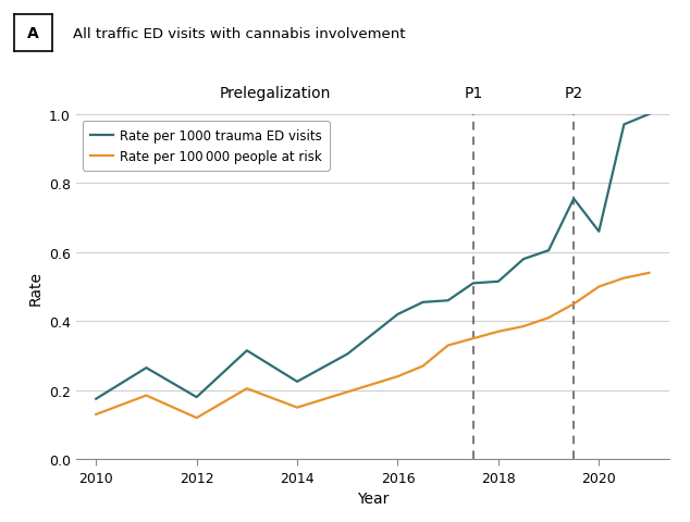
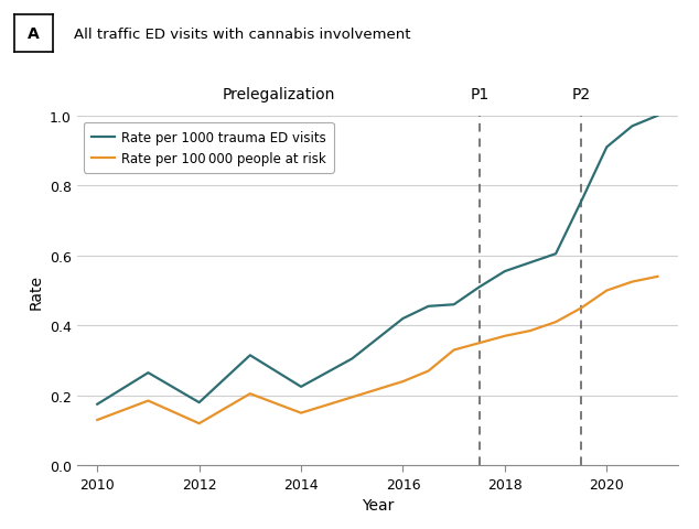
Rate per 1000 trauma ED visits/2018: 0.515 -> 0.555
Rate per 1000 trauma ED visits/2020: 0.660 -> 0.910
